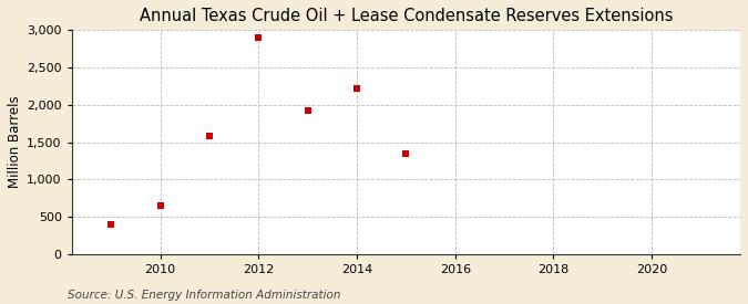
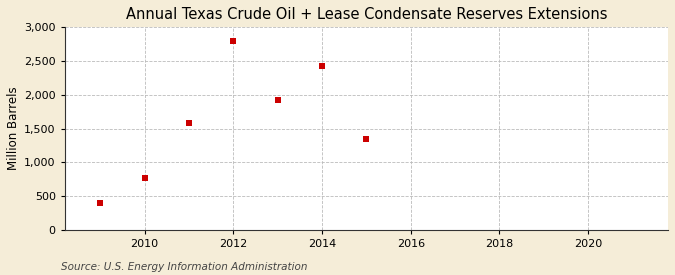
2010: 650 -> 760
2012: 2,900 -> 2,800
2014: 2,220 -> 2,420
